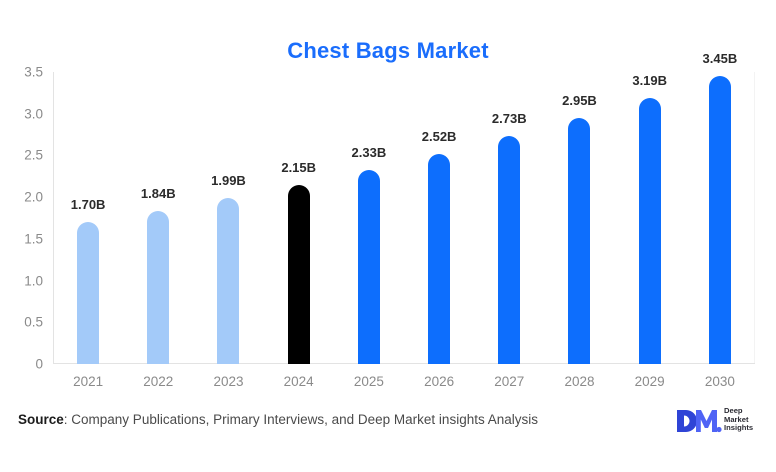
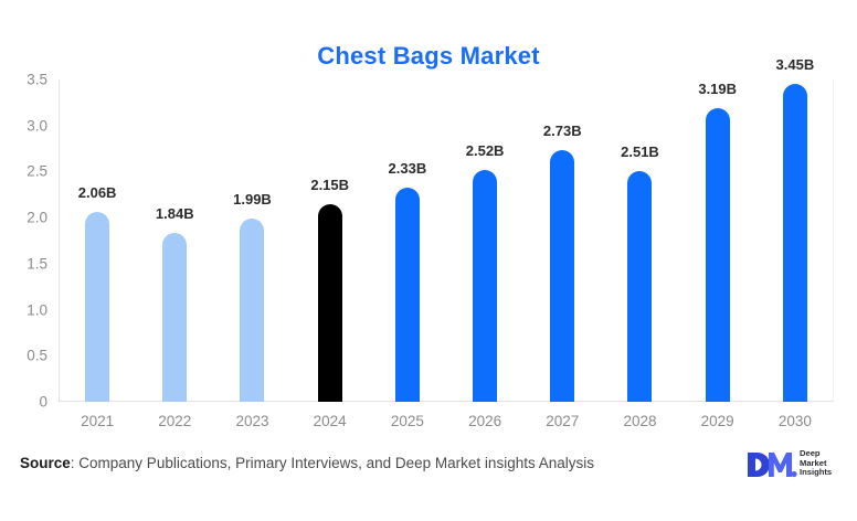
2021: 1.70B -> 2.06B
2028: 2.95B -> 2.51B
